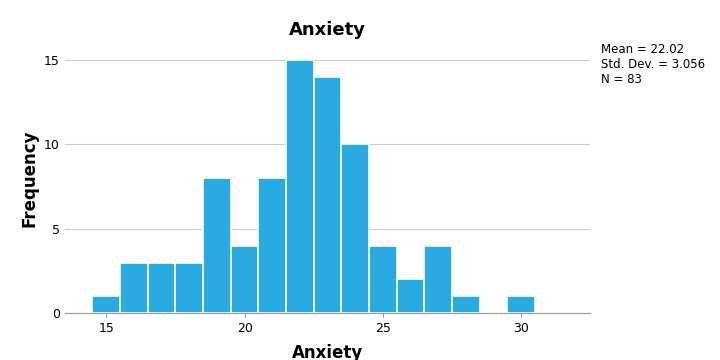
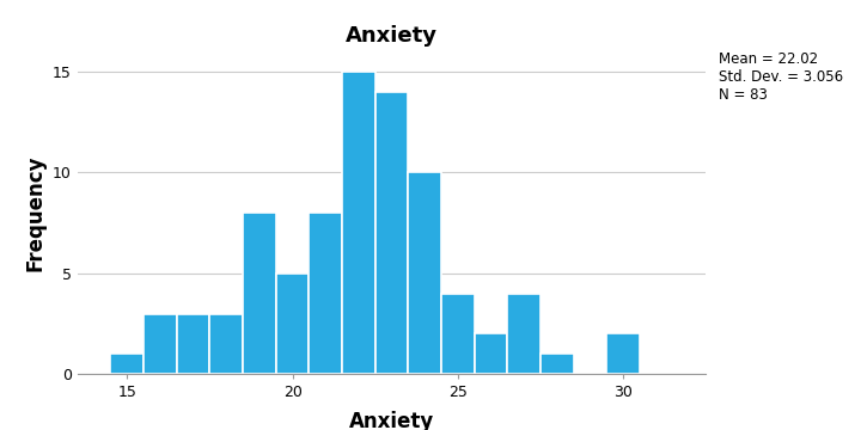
20: 4 -> 5
30: 1 -> 2
